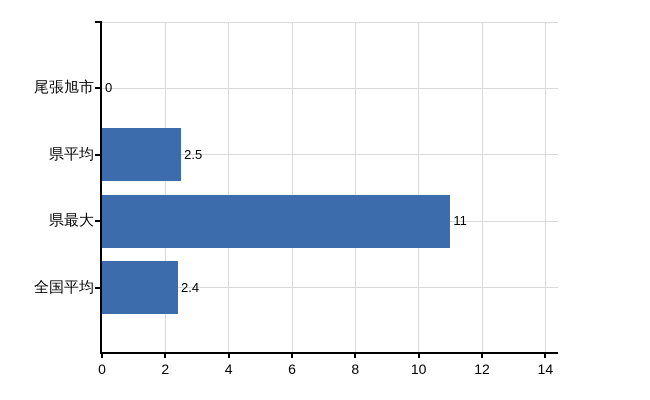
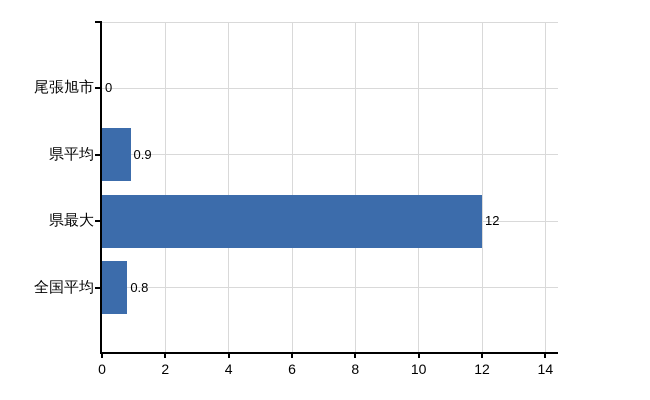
県平均: 2.5 -> 0.9
県最大: 11 -> 12
全国平均: 2.4 -> 0.8
